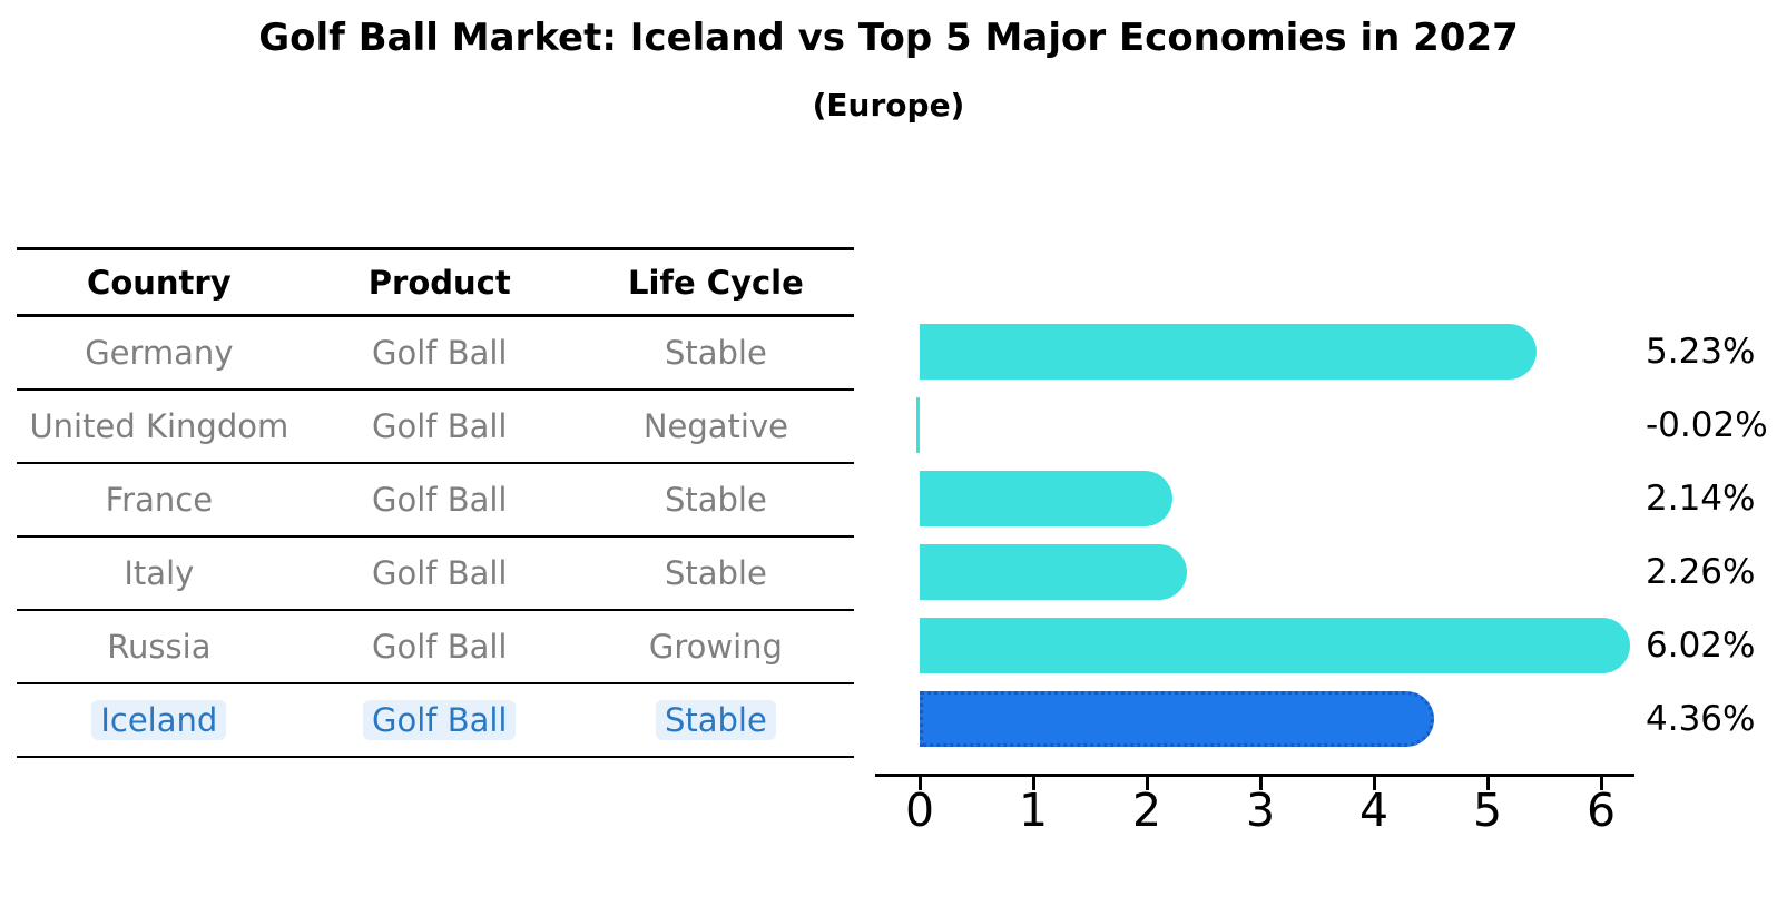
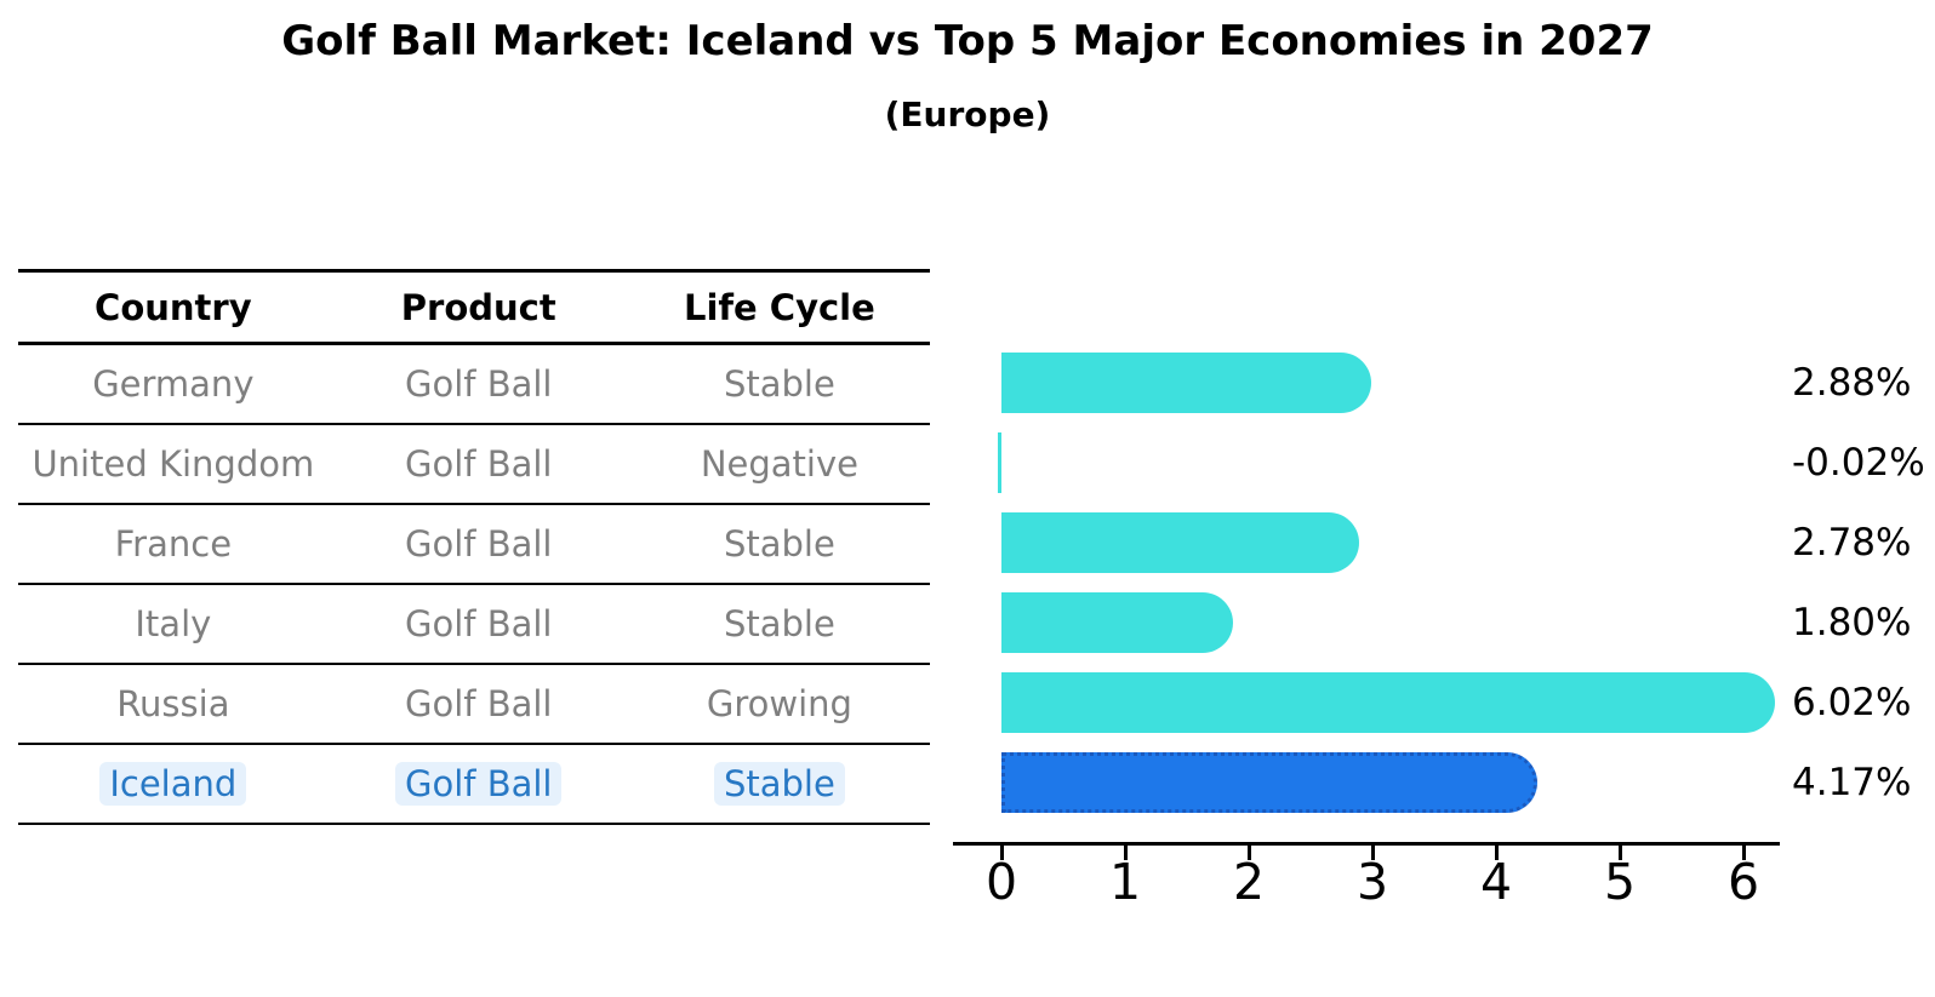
Germany: 5.23% -> 2.88%
France: 2.14% -> 2.78%
Italy: 2.26% -> 1.80%
Iceland: 4.36% -> 4.17%
